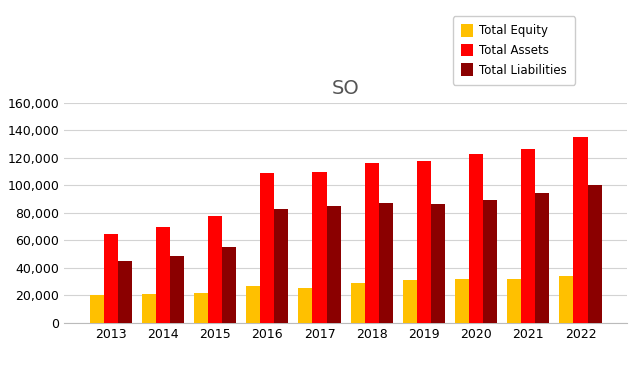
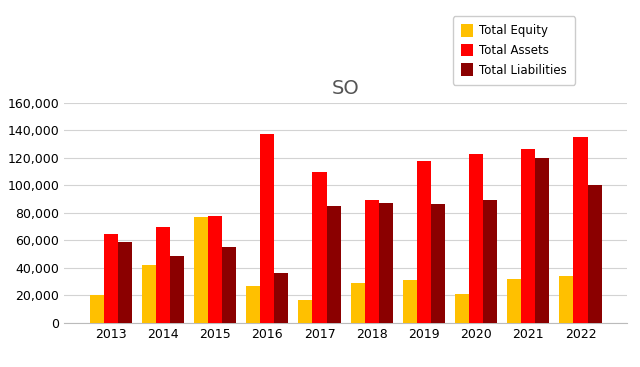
Total Liabilities/2013: 45,000 -> 59,000
Total Equity/2014: 21,000 -> 42,000
Total Equity/2015: 22,000 -> 77,000
Total Assets/2016: 109,000 -> 137,000
Total Liabilities/2016: 82,000 -> 36,000
Total Equity/2017: 26,000 -> 17,000
Total Assets/2018: 116,000 -> 89,000
Total Equity/2020: 32,000 -> 21,000
Total Liabilities/2021: 94,000 -> 120,000
